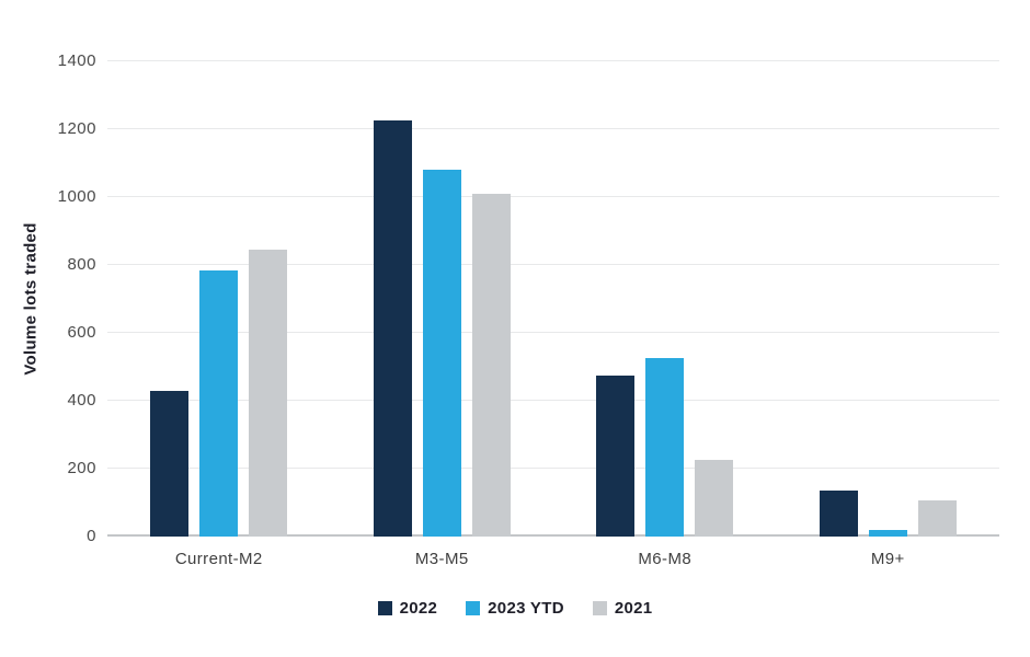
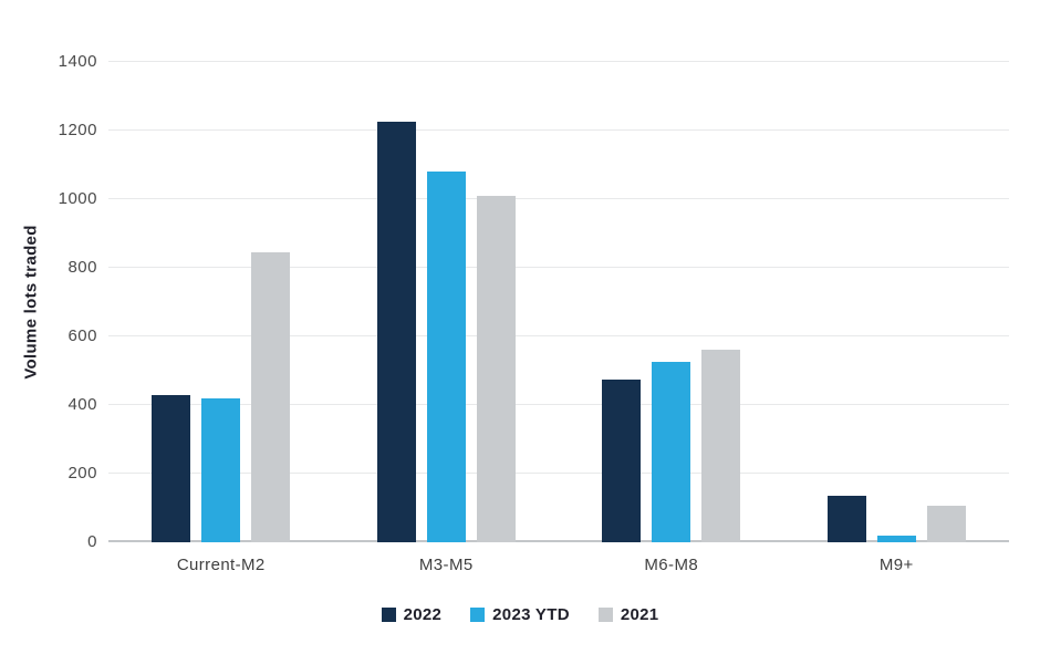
2023 YTD/Current-M2: 780 -> 420
2021/M6-M8: 220 -> 560
